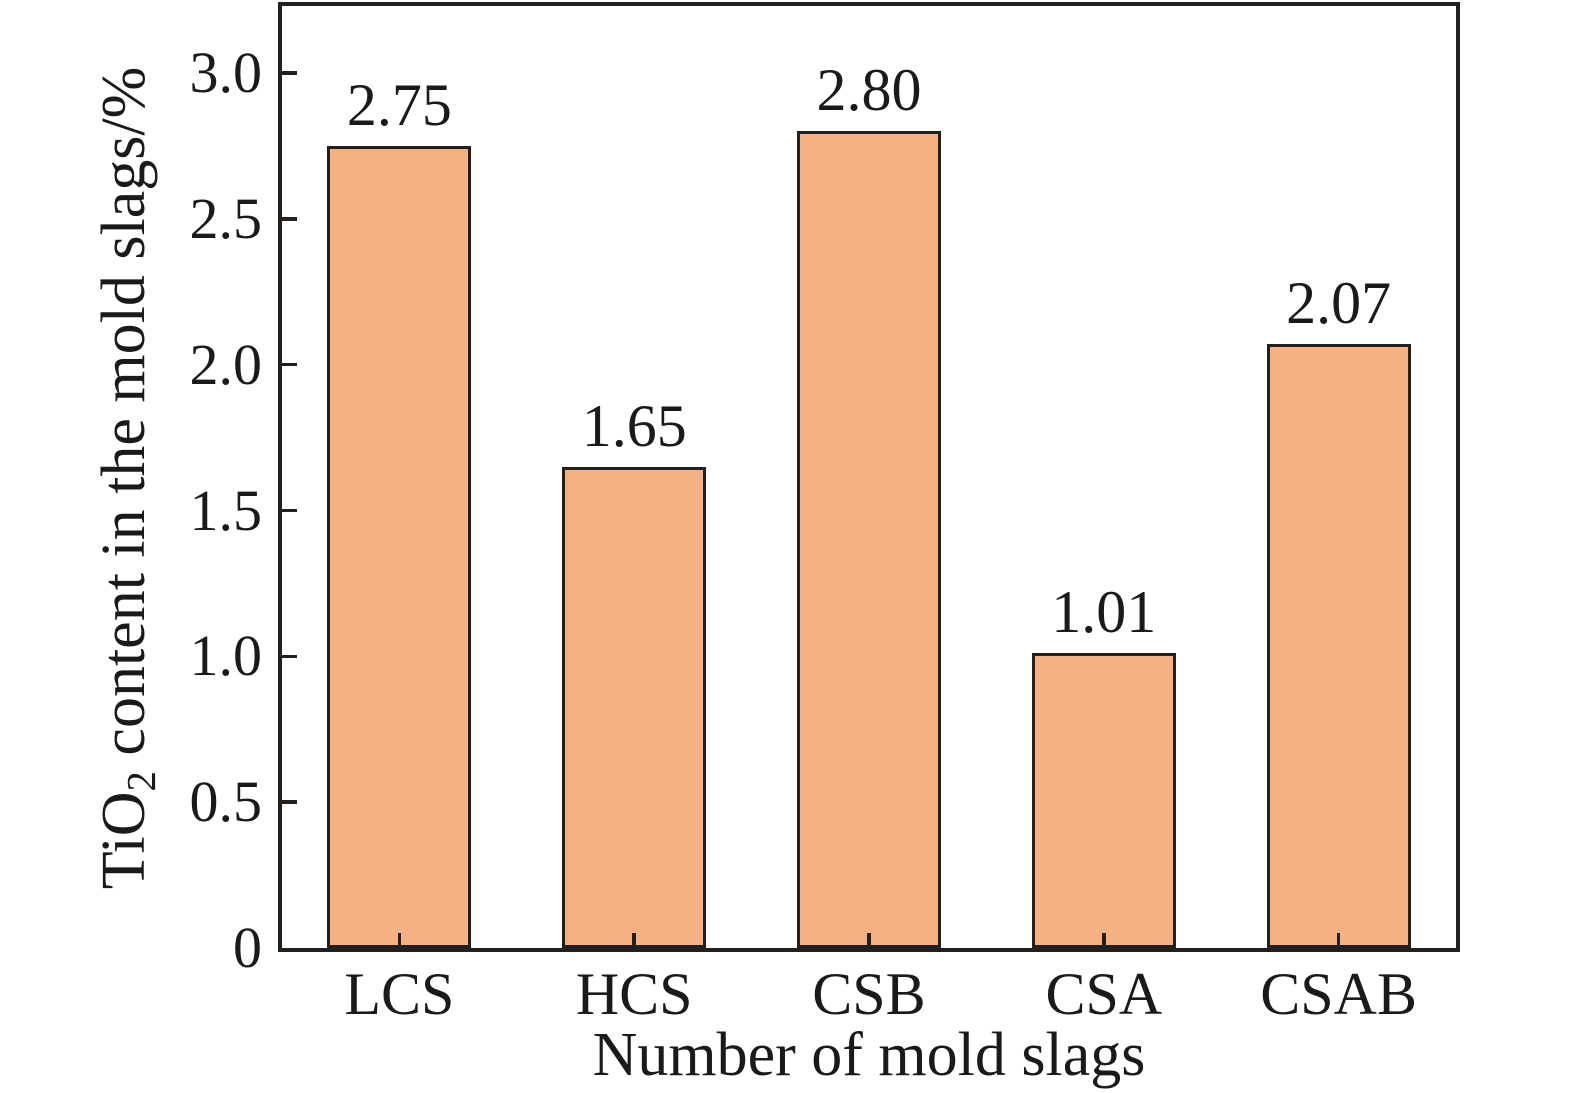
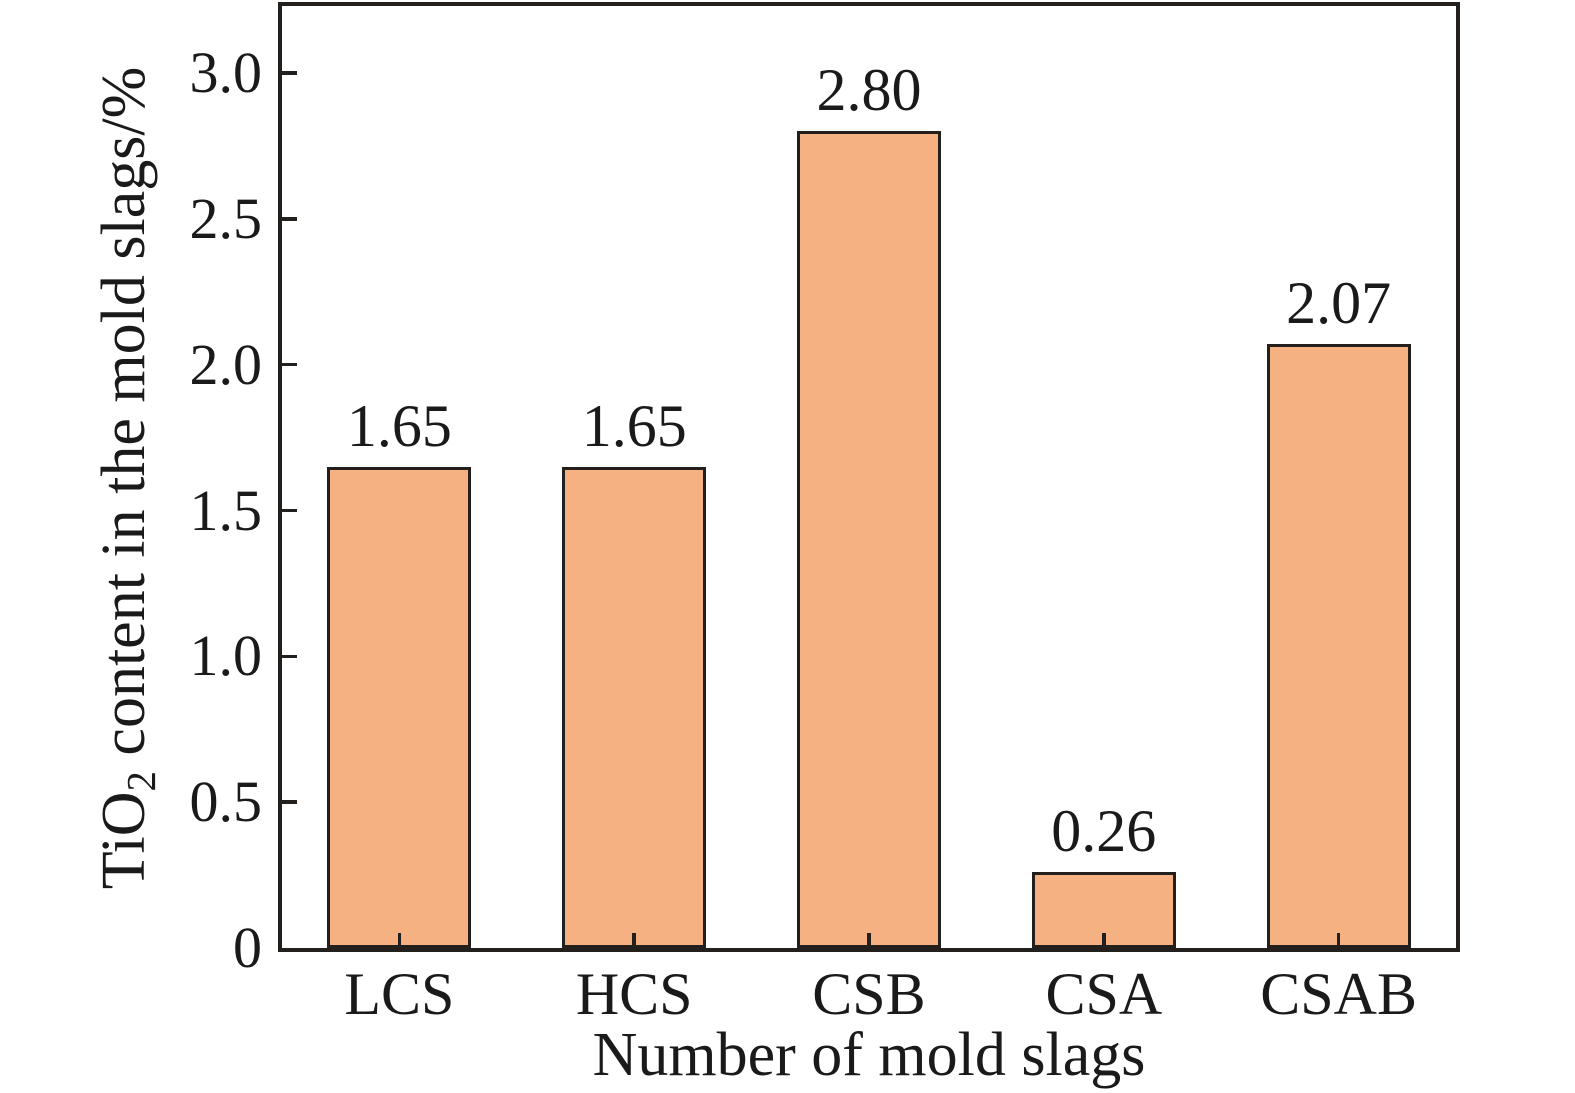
LCS: 2.75 -> 1.65
CSA: 1.01 -> 0.26
